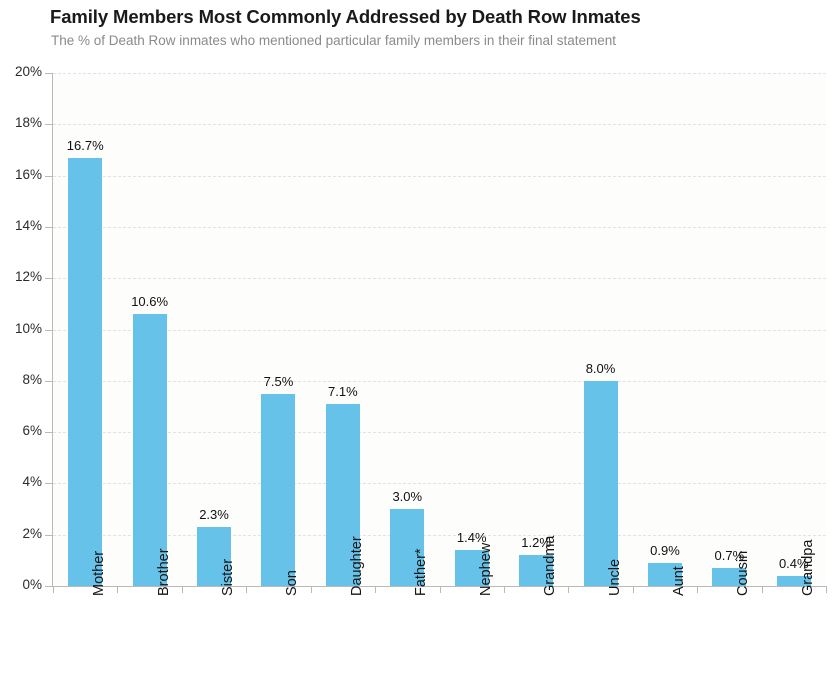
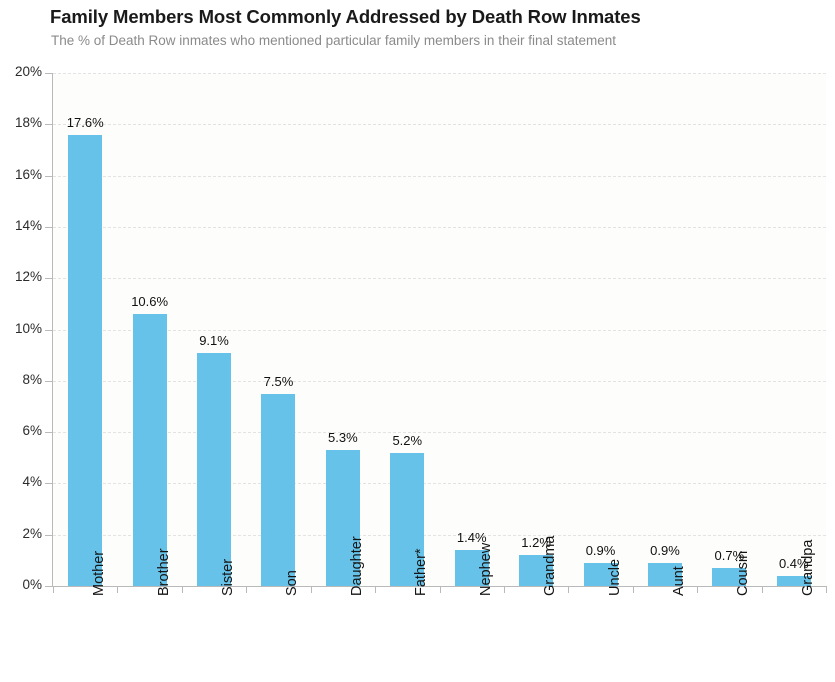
Mother: 16.7% -> 17.6%
Sister: 2.3% -> 9.1%
Daughter: 7.1% -> 5.3%
Father*: 3.0% -> 5.2%
Uncle: 8.0% -> 0.9%
